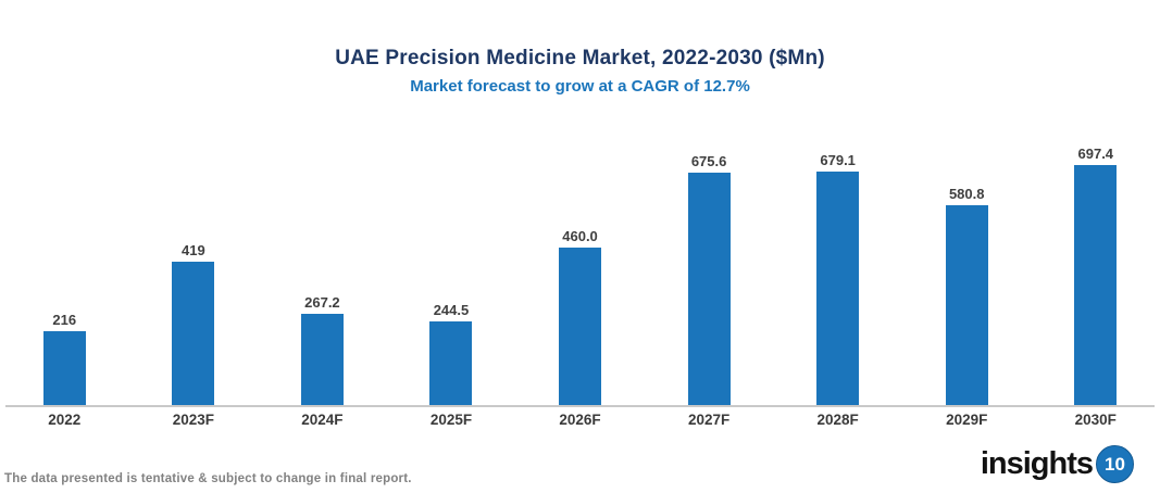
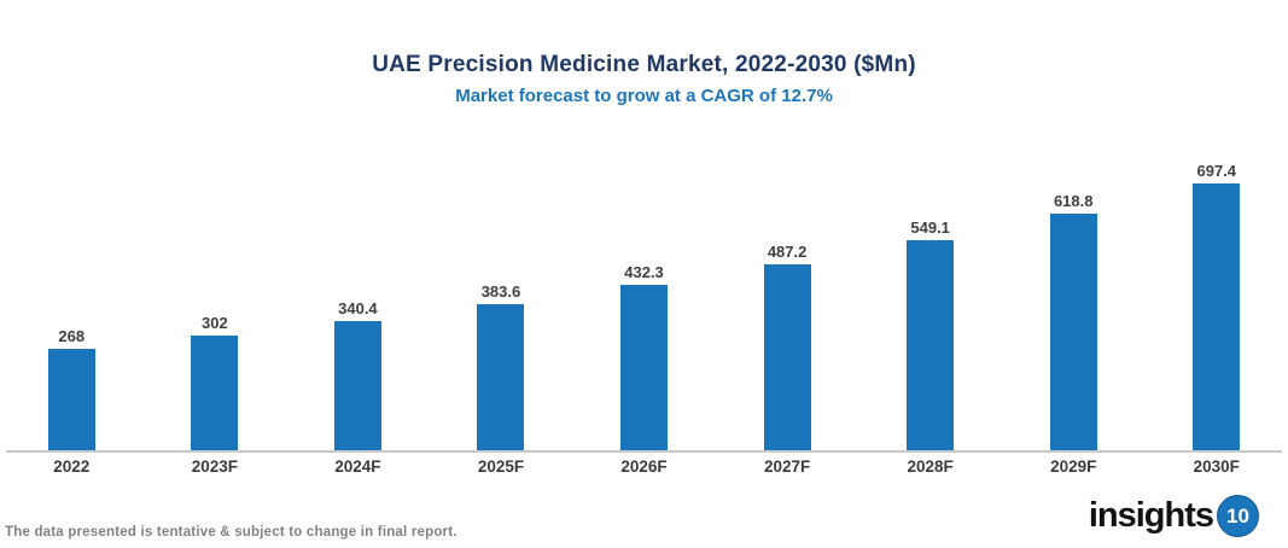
2022: 216 -> 268
2023F: 419 -> 302
2024F: 267.2 -> 340.4
2025F: 244.5 -> 383.6
2026F: 460.0 -> 432.3
2027F: 675.6 -> 487.2
2028F: 679.1 -> 549.1
2029F: 580.8 -> 618.8
